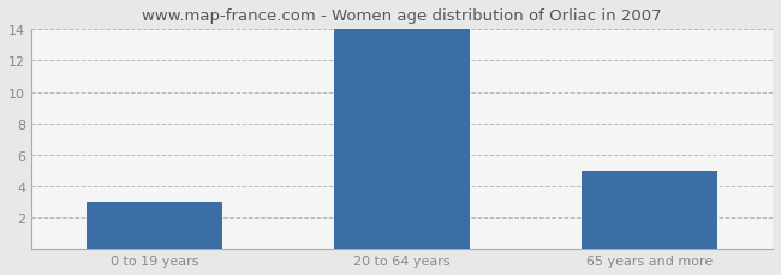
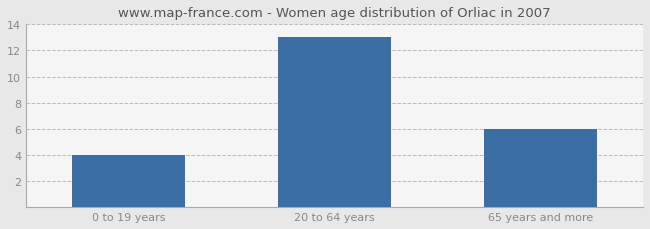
0 to 19 years: 3 -> 4
20 to 64 years: 14 -> 13
65 years and more: 5 -> 6
